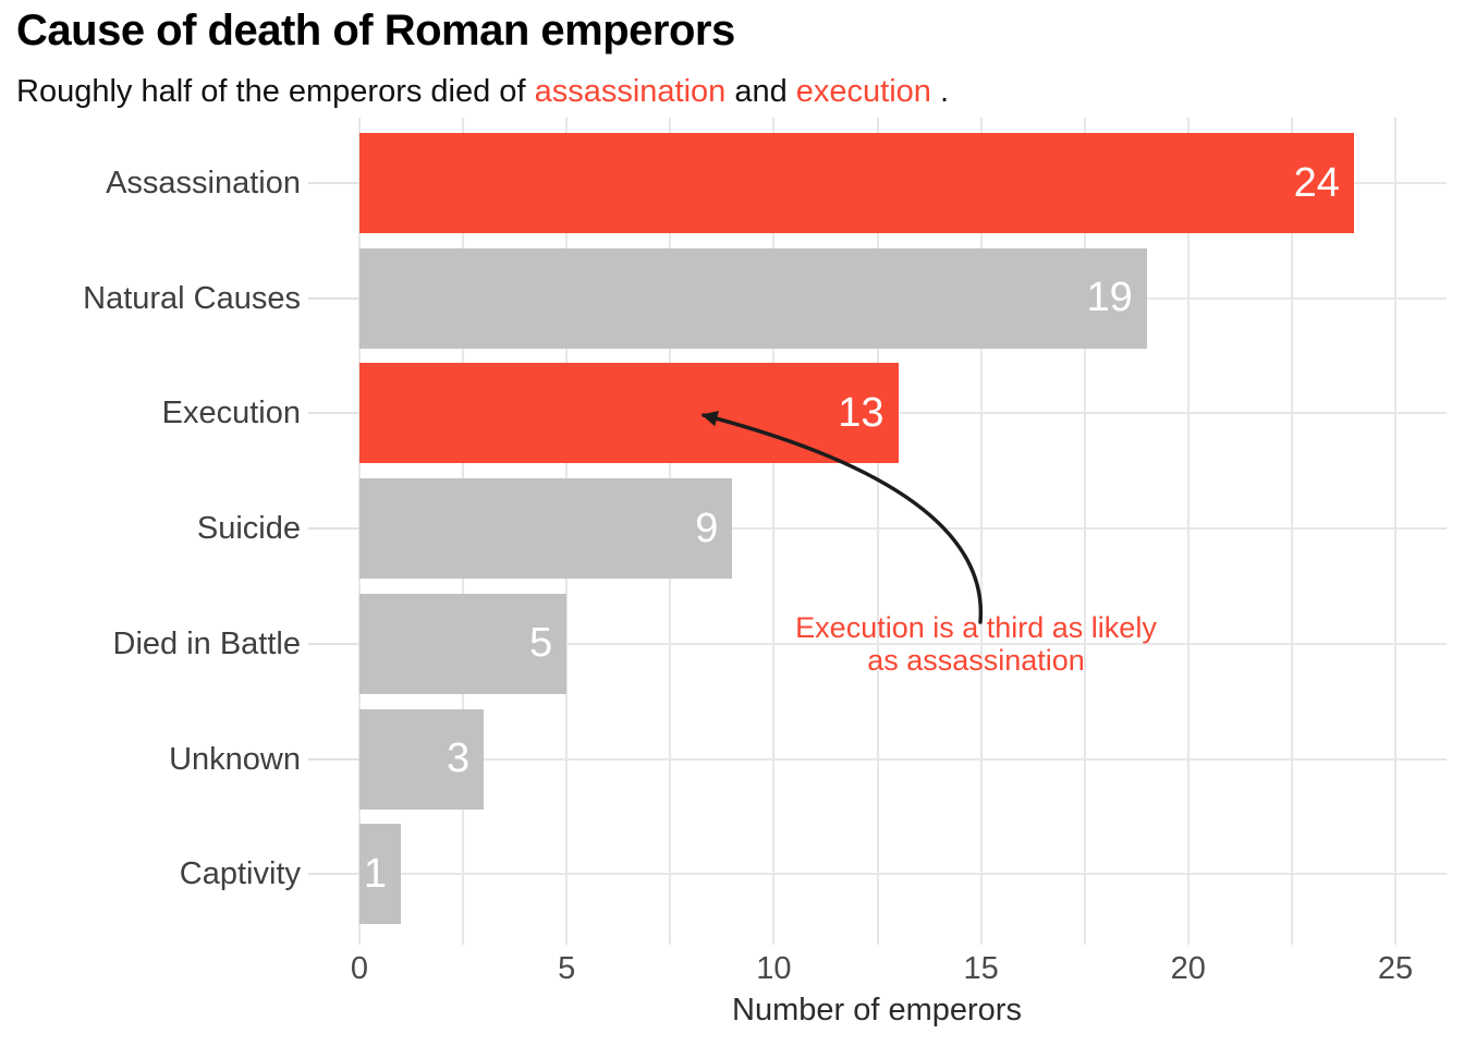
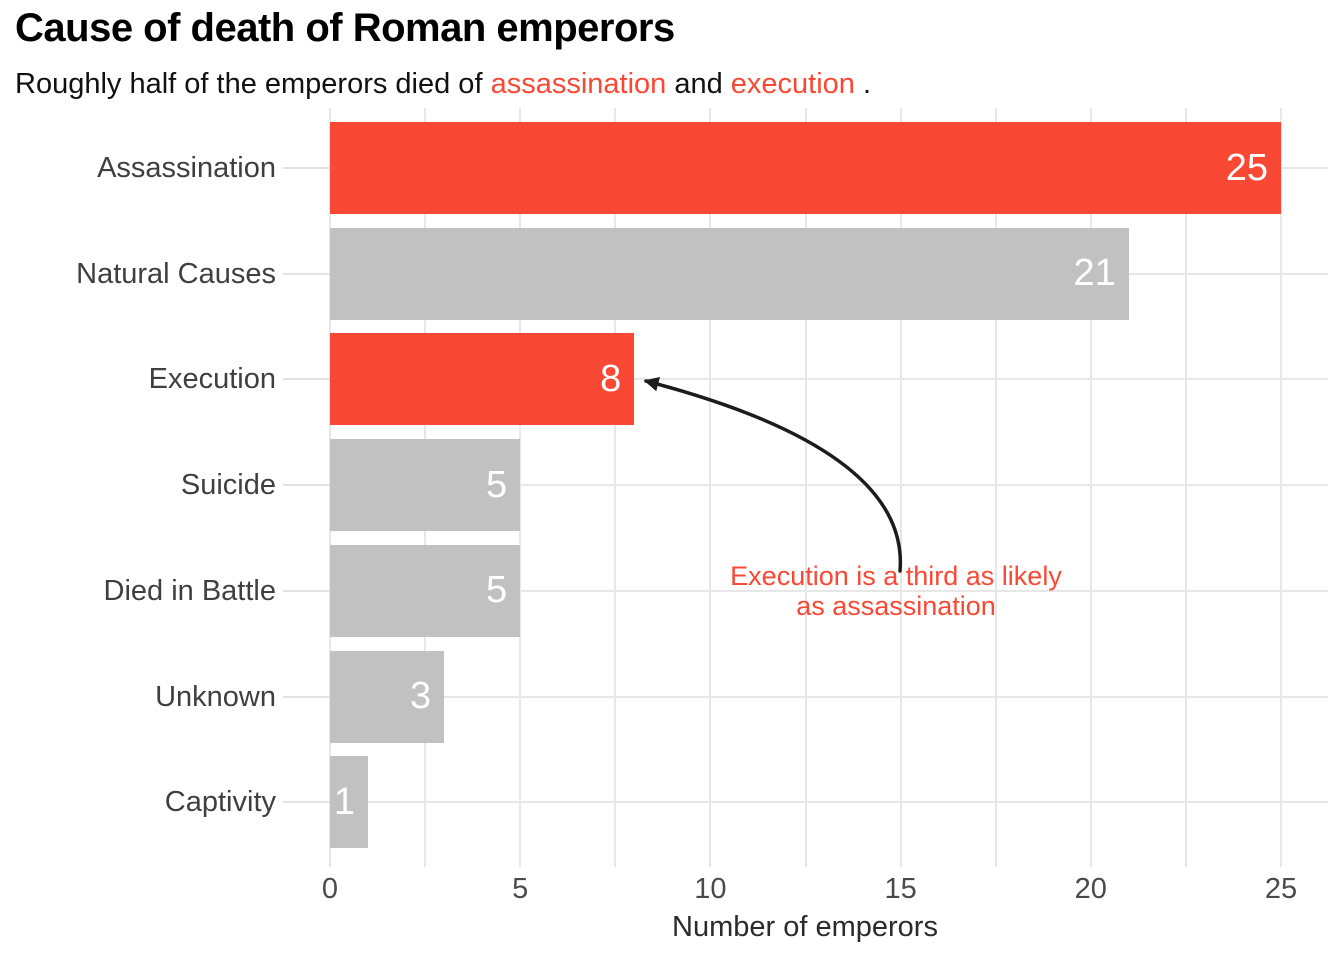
Assassination: 24 -> 25
Natural Causes: 19 -> 21
Execution: 13 -> 8
Suicide: 9 -> 5
